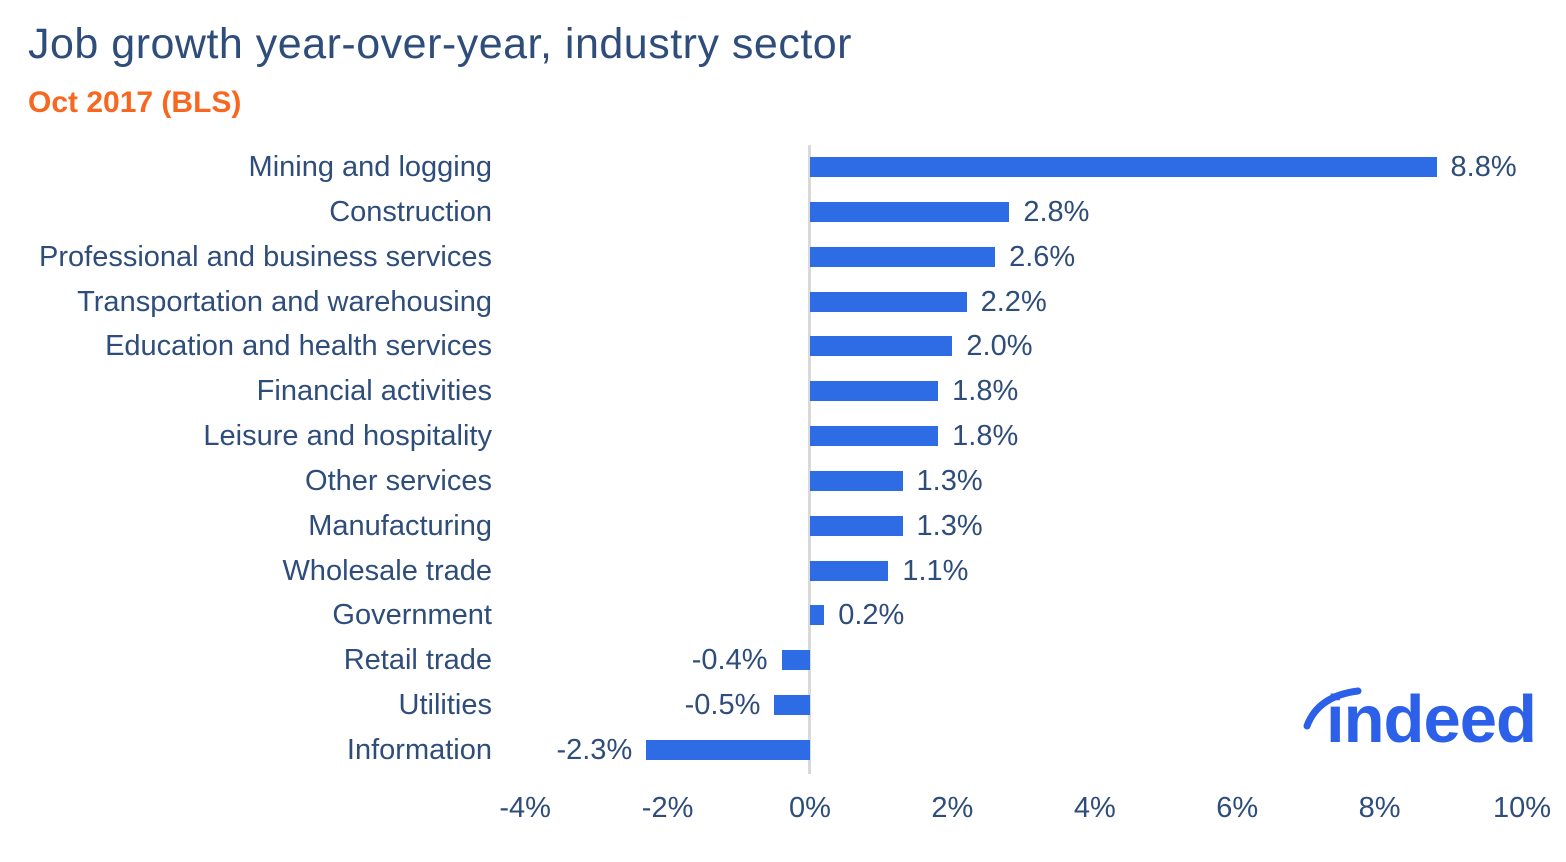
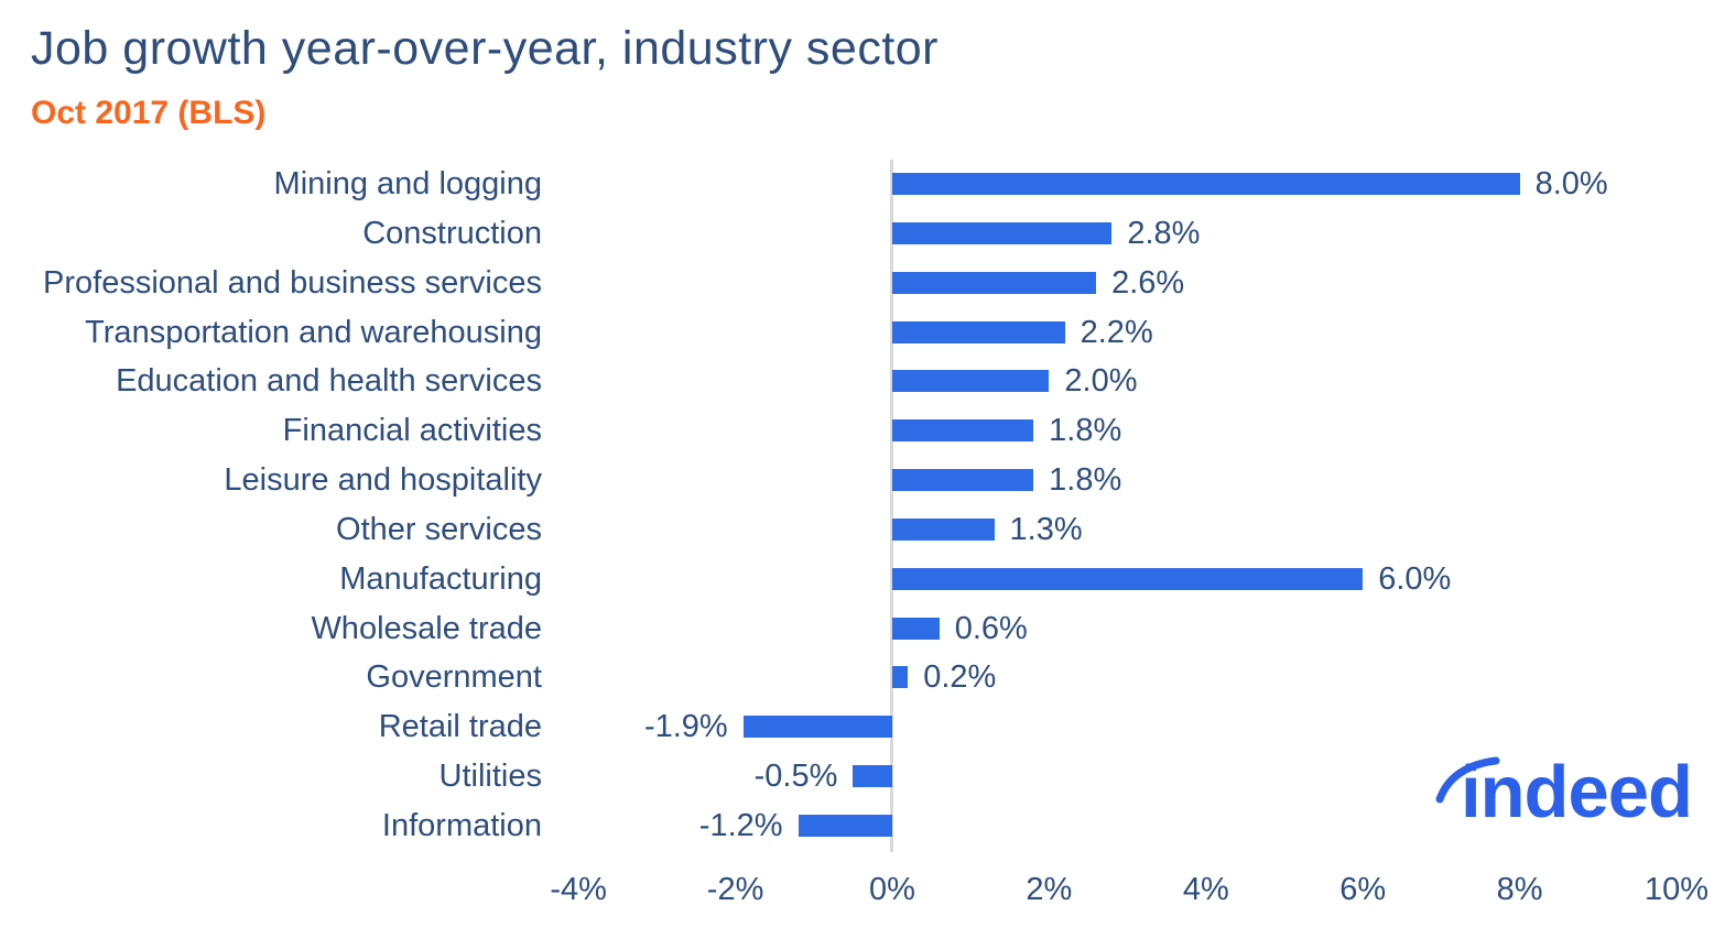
Mining and logging: 8.8% -> 8.0%
Manufacturing: 1.3% -> 6.0%
Wholesale trade: 1.1% -> 0.6%
Retail trade: -0.4% -> -1.9%
Information: -2.3% -> -1.2%
